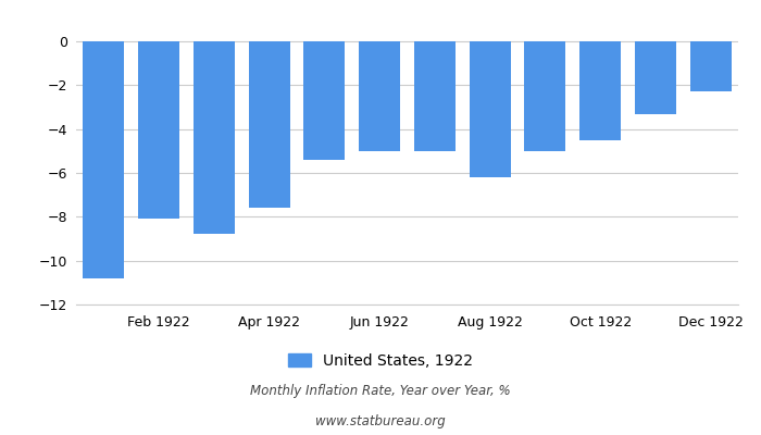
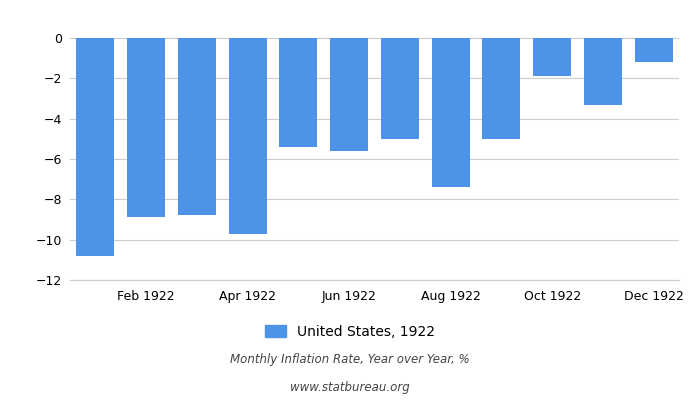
Feb 1922: -8.1 -> -8.9
Apr 1922: -7.6 -> -9.7
Jun 1922: -5.0 -> -5.6
Aug 1922: -6.2 -> -7.4
Oct 1922: -4.5 -> -1.9
Dec 1922: -2.3 -> -1.2
